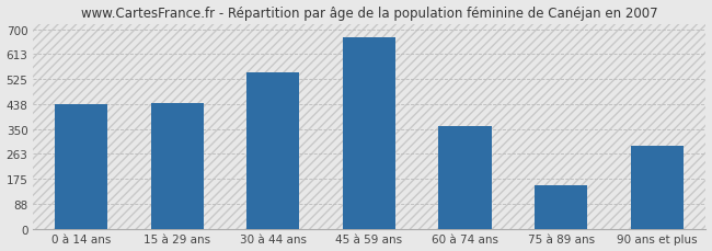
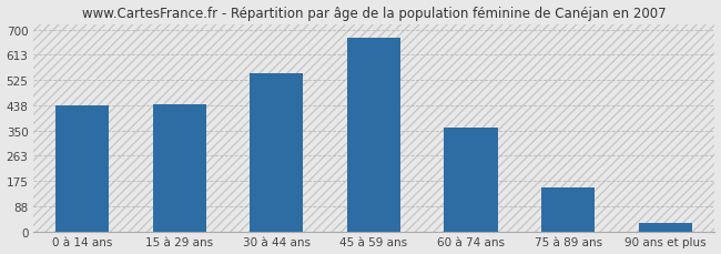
90 ans et plus: 290 -> 30
